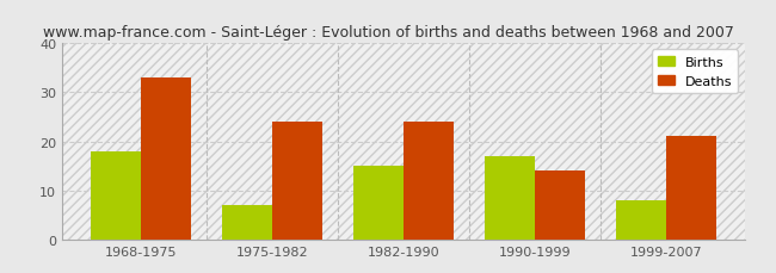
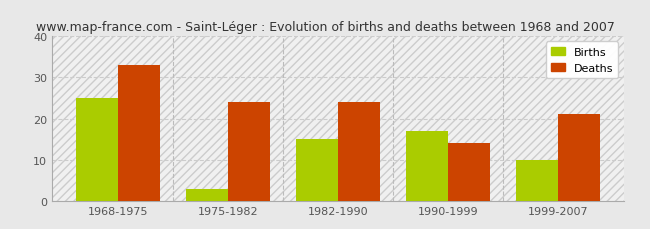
Births/1968-1975: 18 -> 25
Births/1975-1982: 7 -> 3
Births/1999-2007: 8 -> 10
